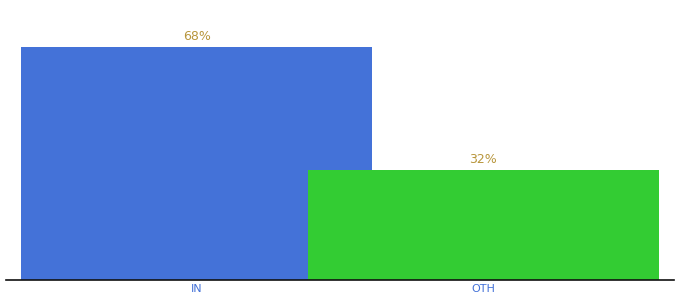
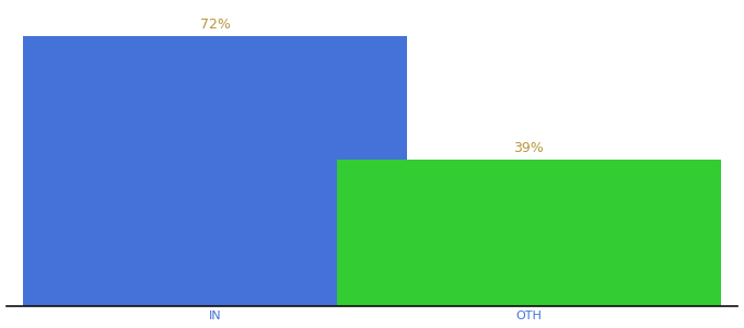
IN: 68% -> 72%
OTH: 32% -> 39%
